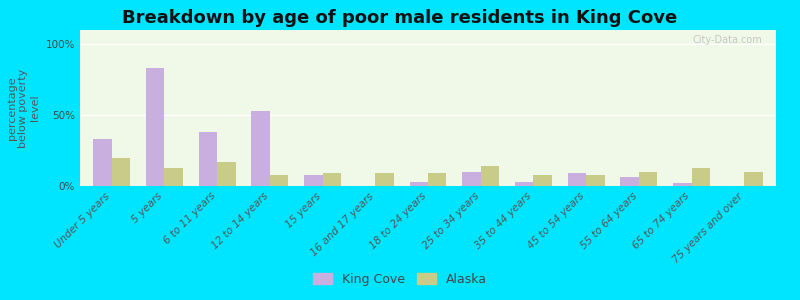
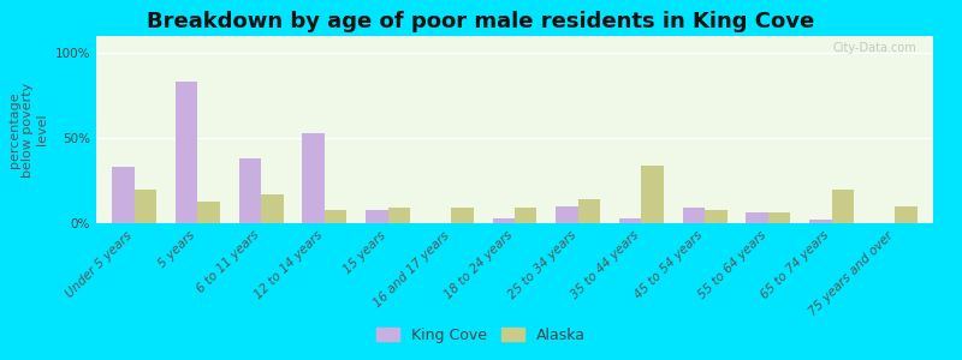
Alaska/35 to 44 years: 8% -> 34%
Alaska/55 to 64 years: 10% -> 6%
Alaska/65 to 74 years: 13% -> 20%
